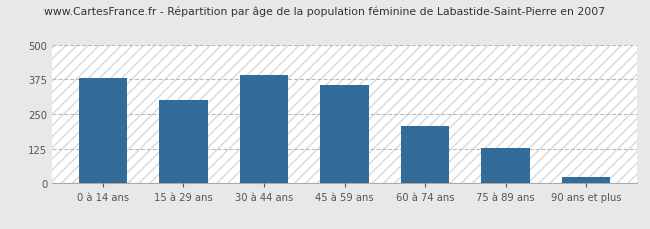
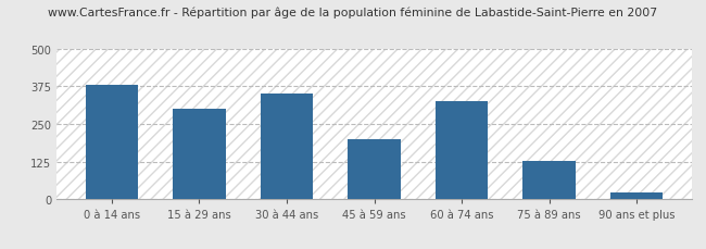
30 à 44 ans: 390 -> 350
45 à 59 ans: 355 -> 200
60 à 74 ans: 205 -> 325
